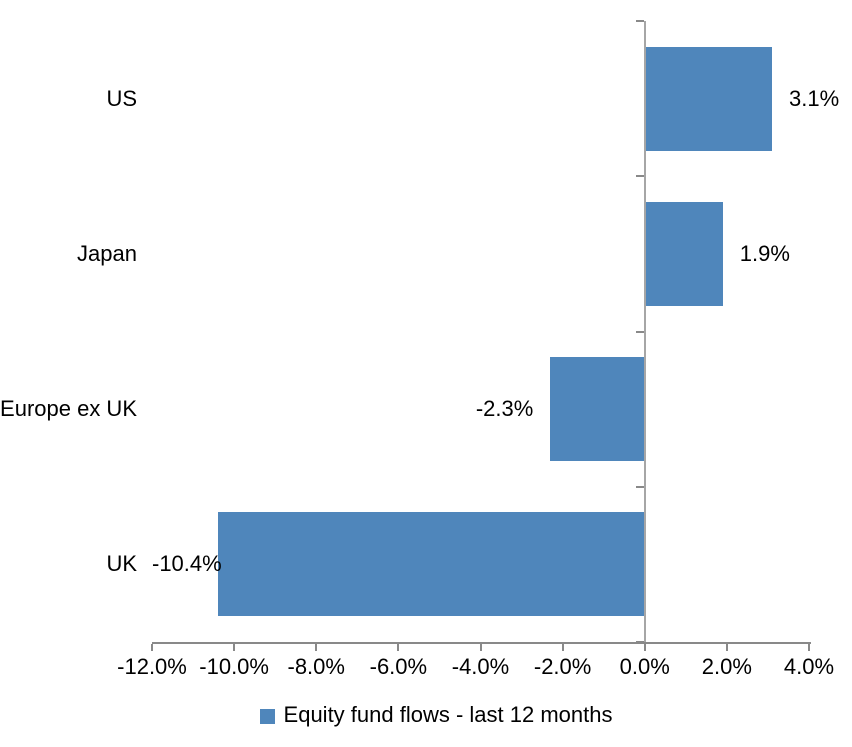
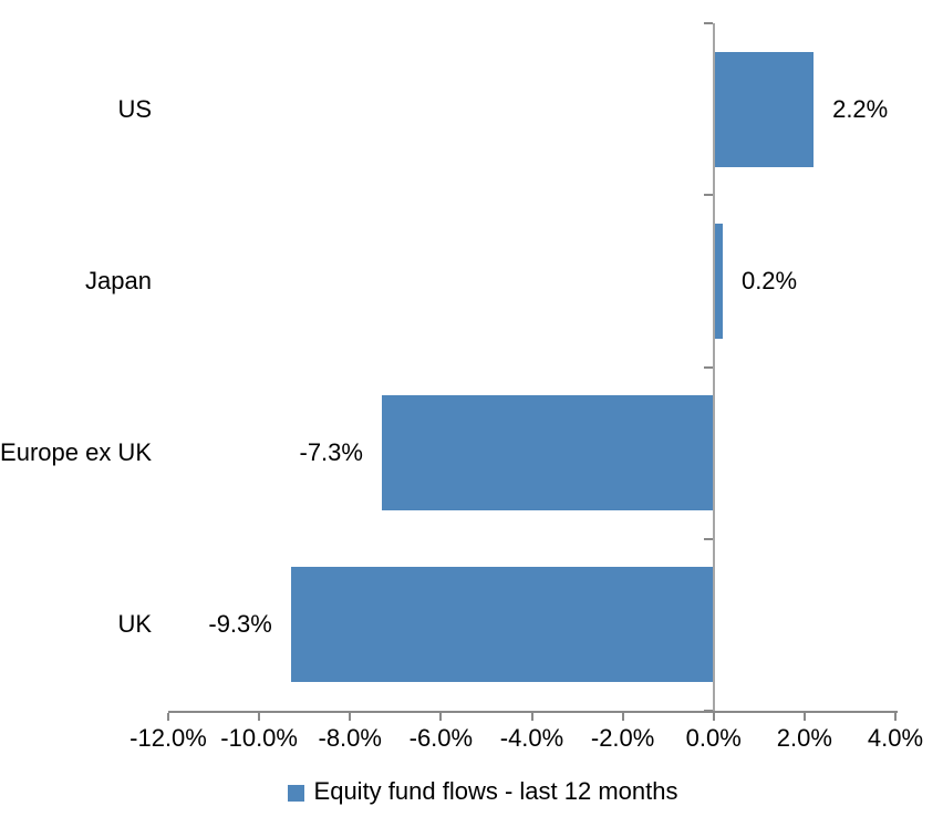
US: 3.1% -> 2.2%
Japan: 1.9% -> 0.2%
Europe ex UK: -2.3% -> -7.3%
UK: -10.4% -> -9.3%
